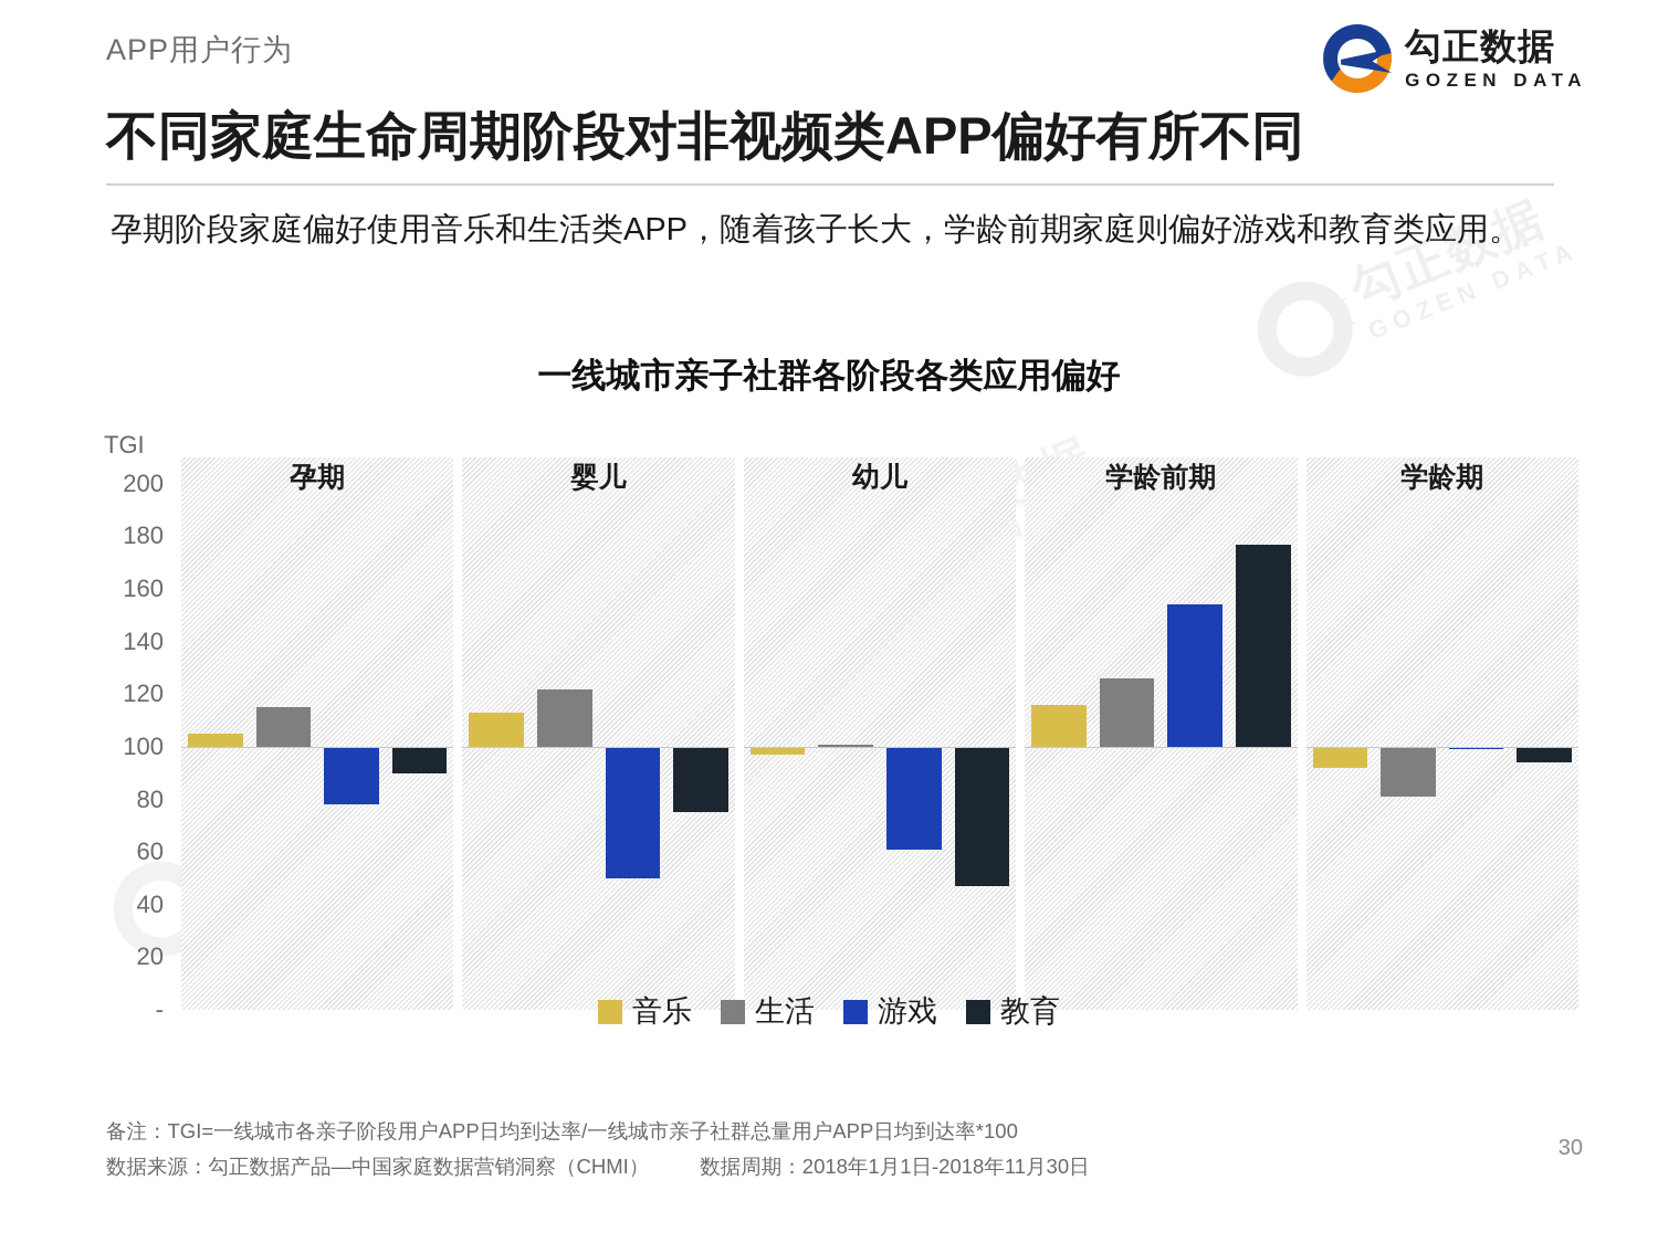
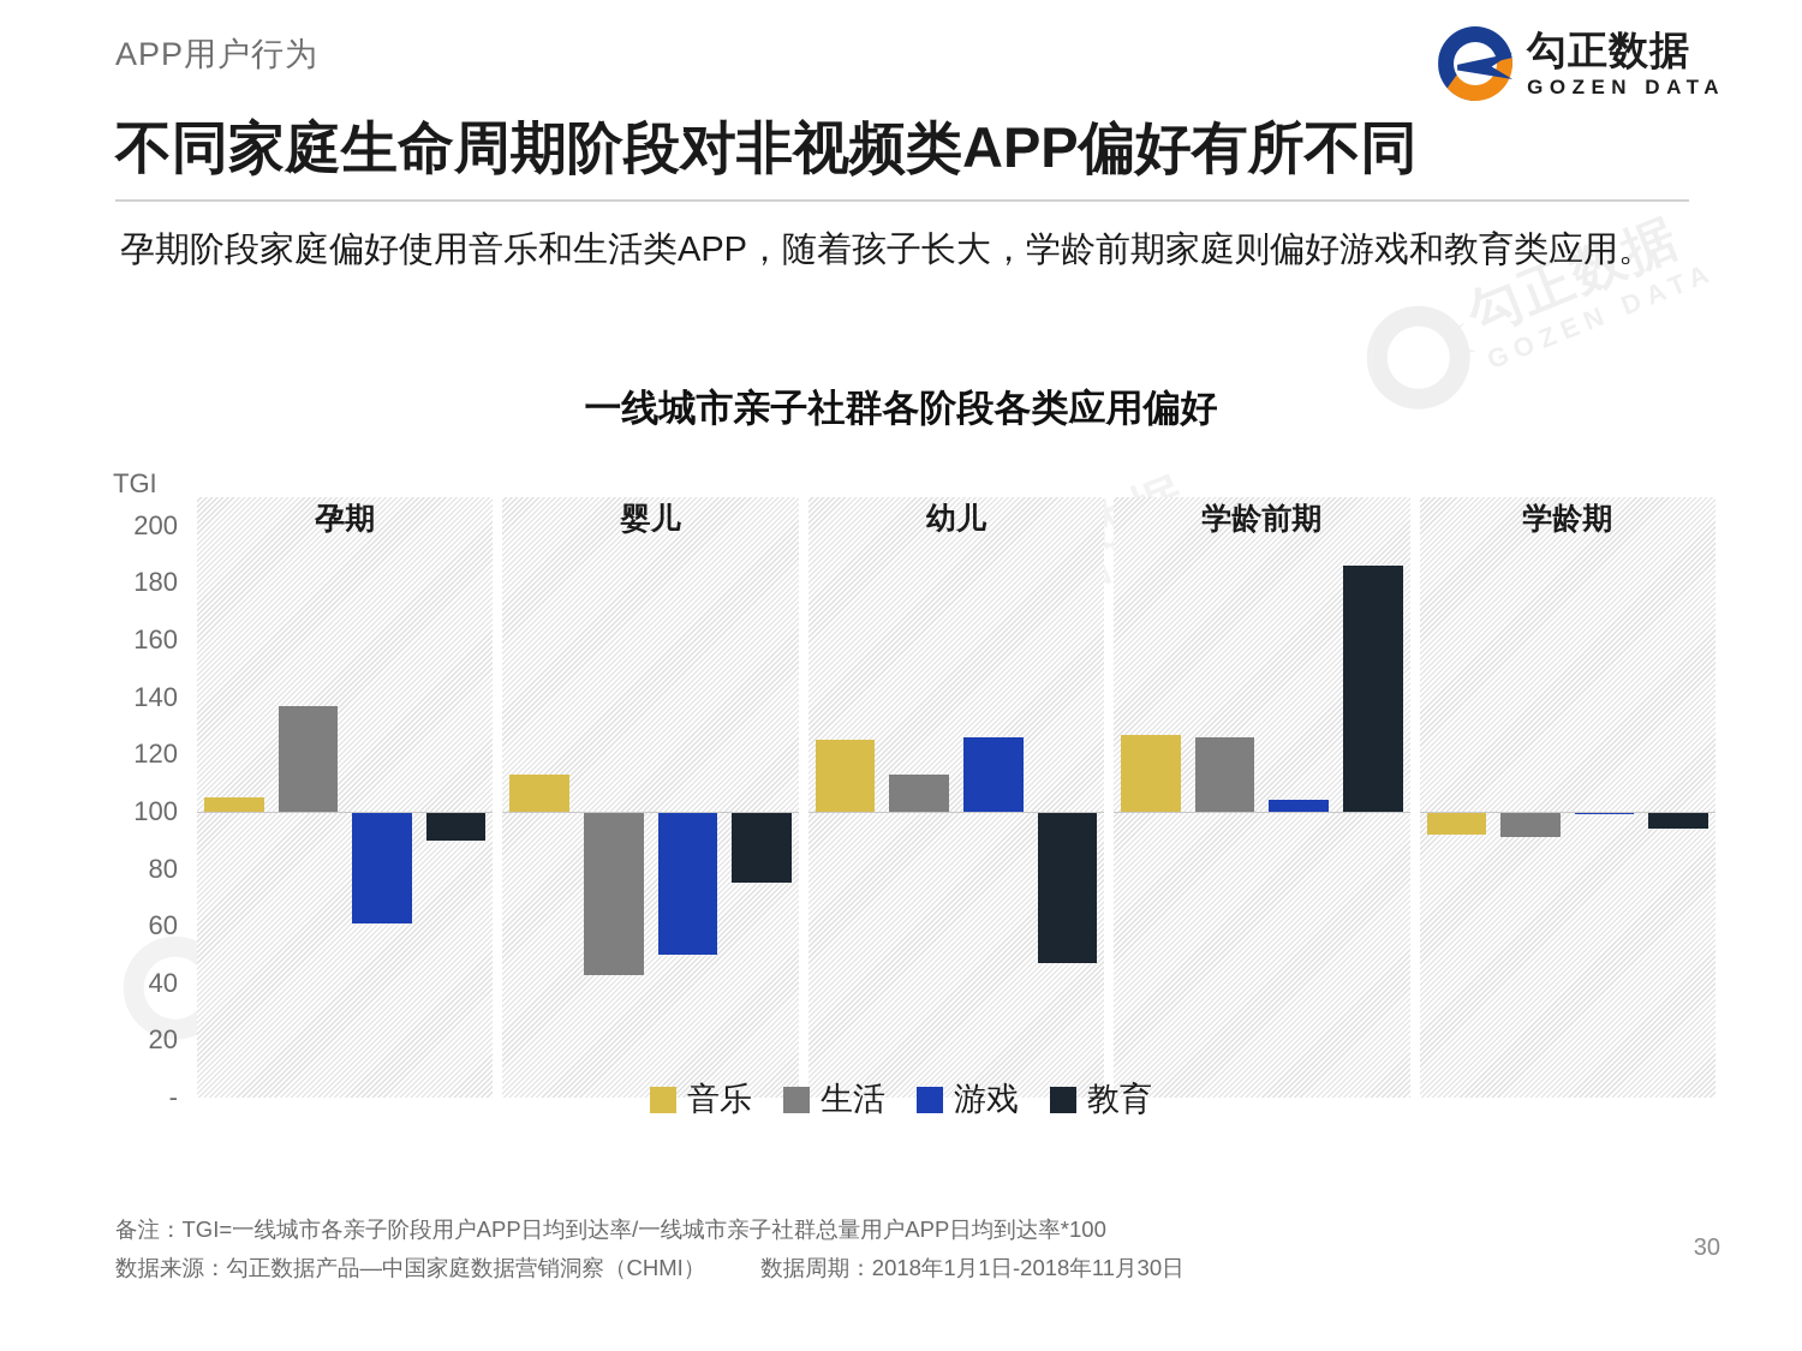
生活/孕期: 115 -> 137
游戏/孕期: 78 -> 61
生活/婴儿: 122 -> 43
音乐/幼儿: 97 -> 125
生活/幼儿: 101 -> 113
游戏/幼儿: 61 -> 126
音乐/学龄前期: 116 -> 127
游戏/学龄前期: 154 -> 104
教育/学龄前期: 177 -> 186
生活/学龄期: 81 -> 91
